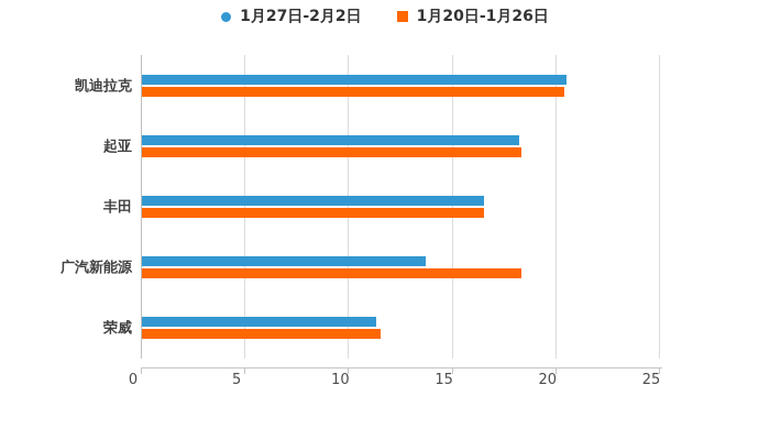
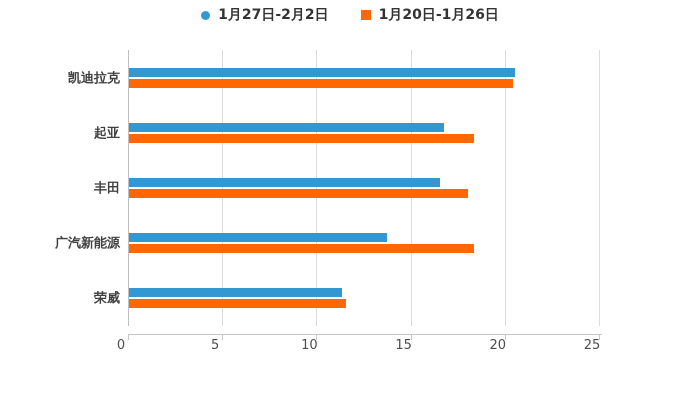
1月27日-2月2日/起亚: 18.2 -> 16.7
1月20日-1月26日/丰田: 16.5 -> 18.0
